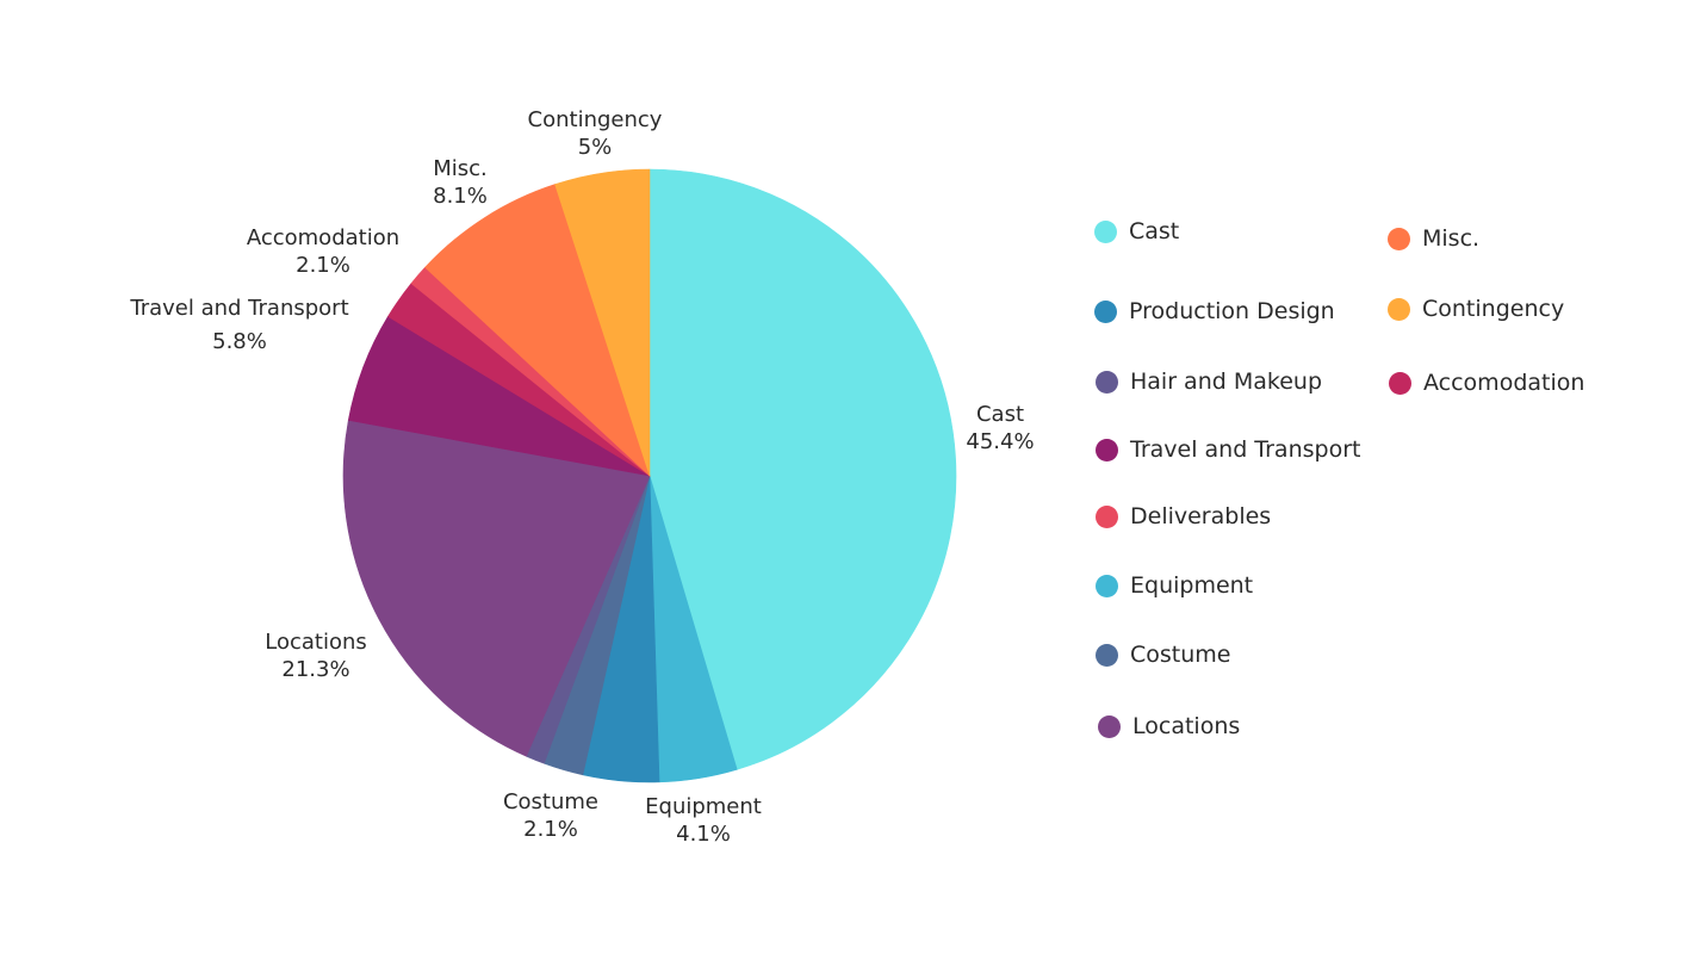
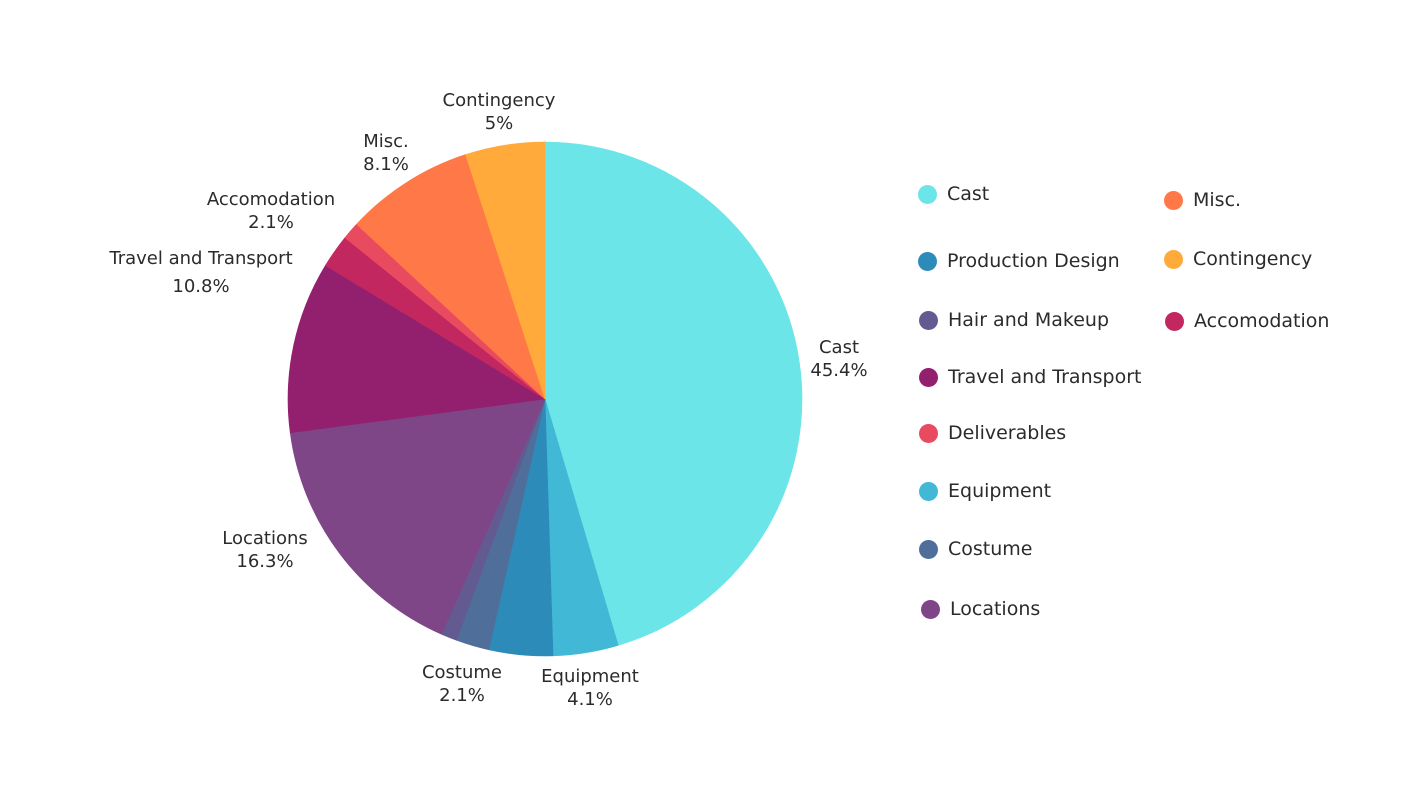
Locations: 21.3% -> 16.3%
Travel and Transport: 5.8% -> 10.8%
